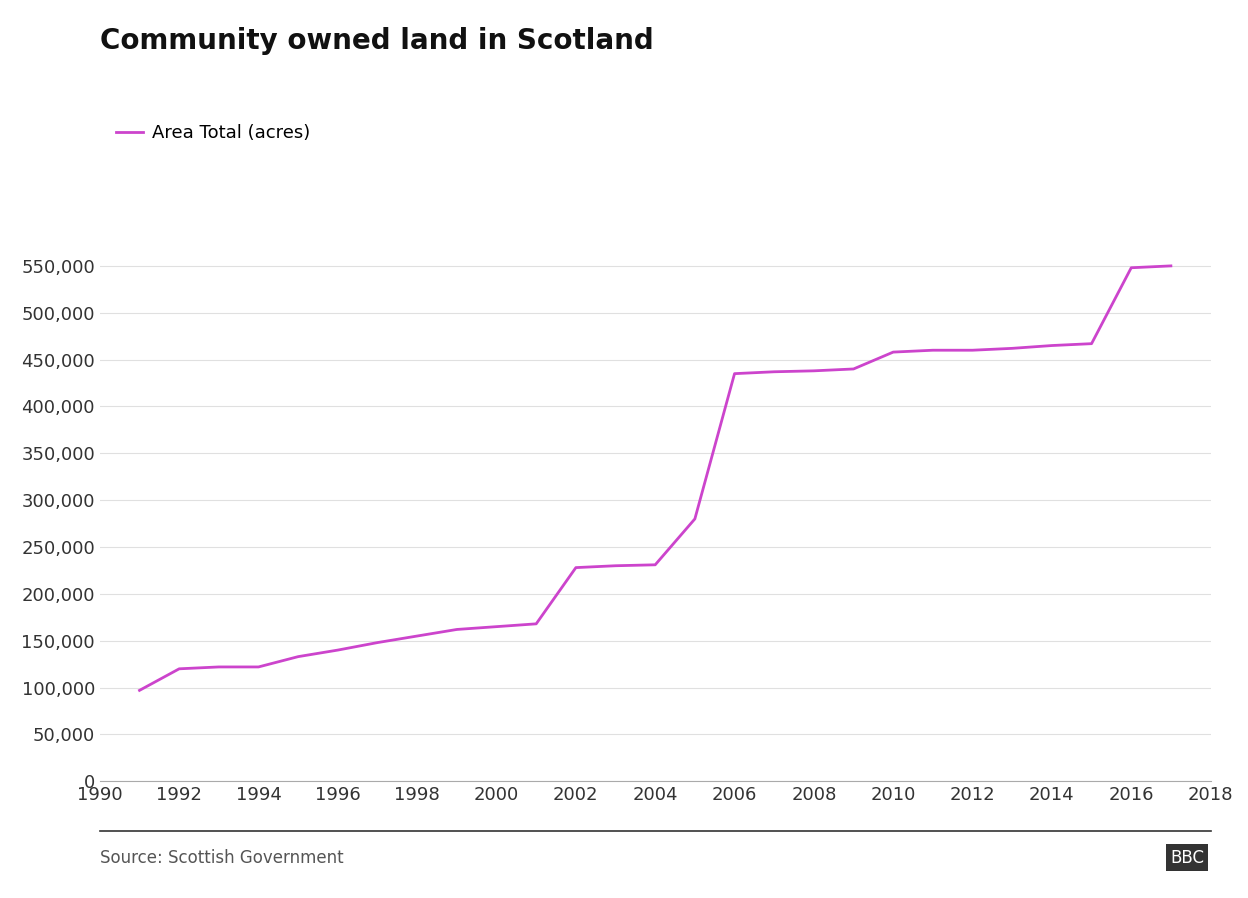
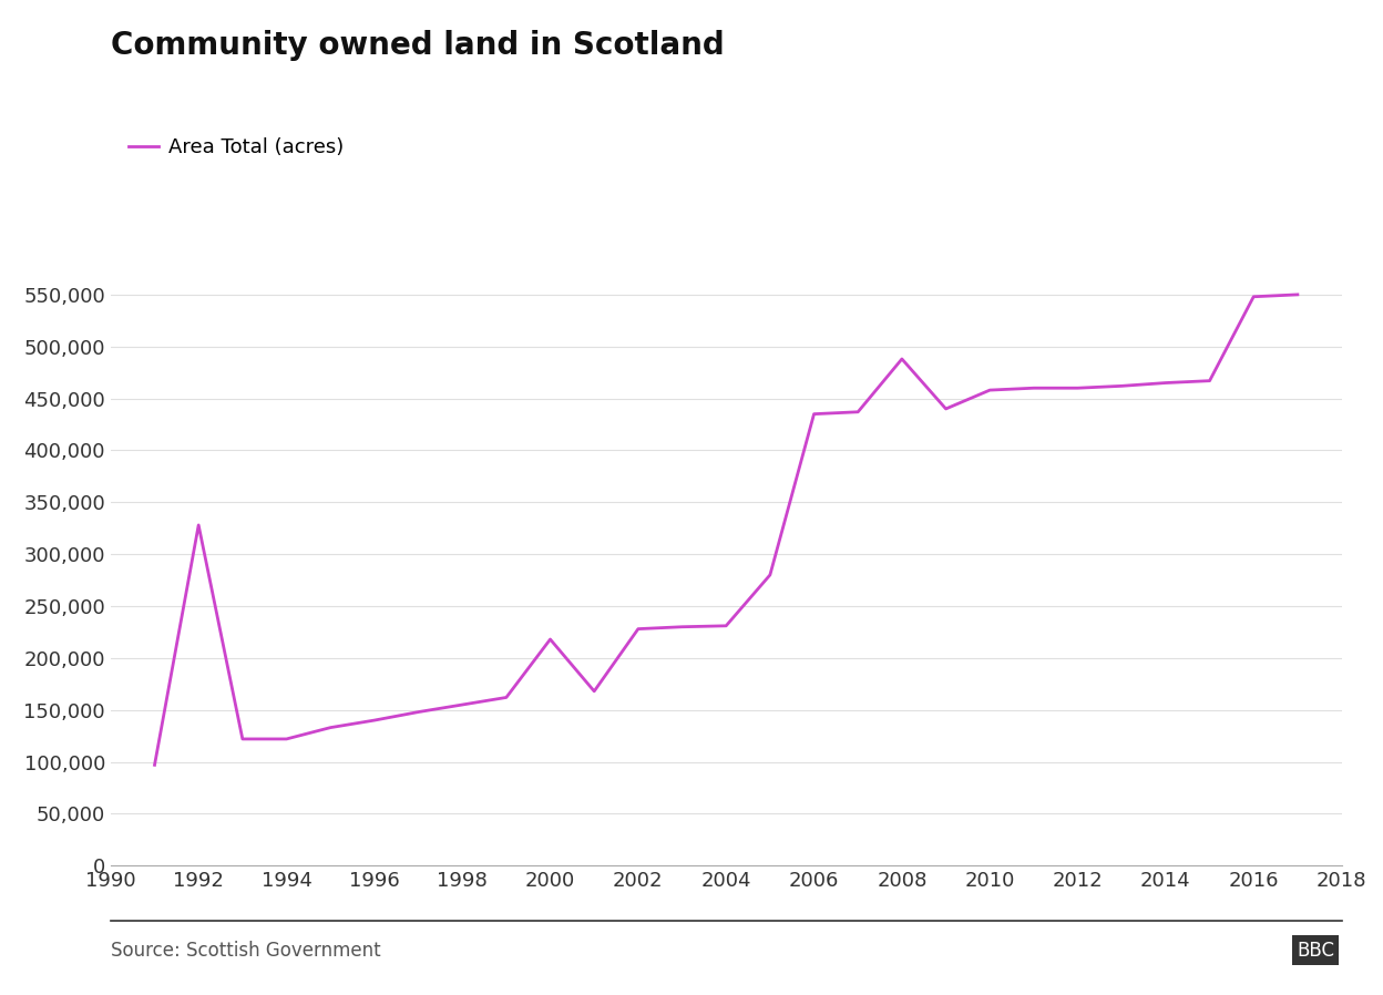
1992: 120,000 -> 328,000
2000: 165,000 -> 218,000
2008: 438,000 -> 488,000
